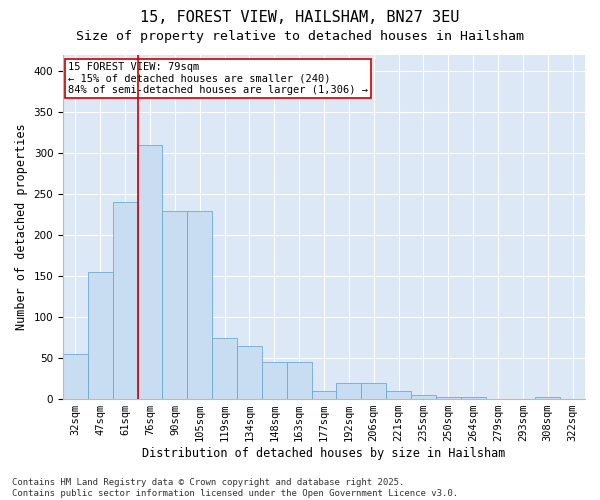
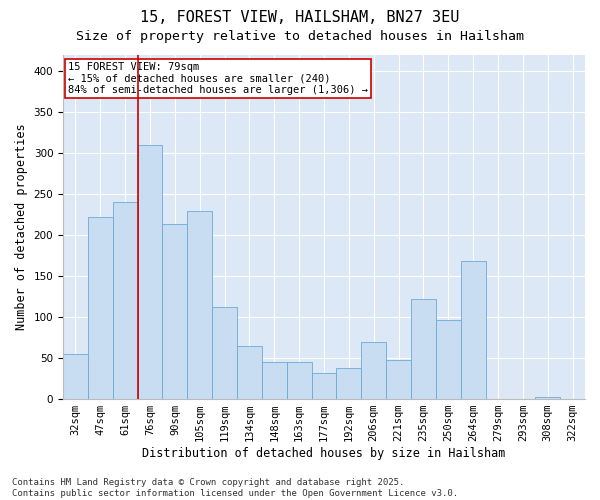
47sqm: 155 -> 222
90sqm: 230 -> 214
119sqm: 75 -> 112
177sqm: 10 -> 32
192sqm: 20 -> 38
206sqm: 20 -> 70
221sqm: 10 -> 48
235sqm: 5 -> 122
250sqm: 2 -> 96
264sqm: 2 -> 168
